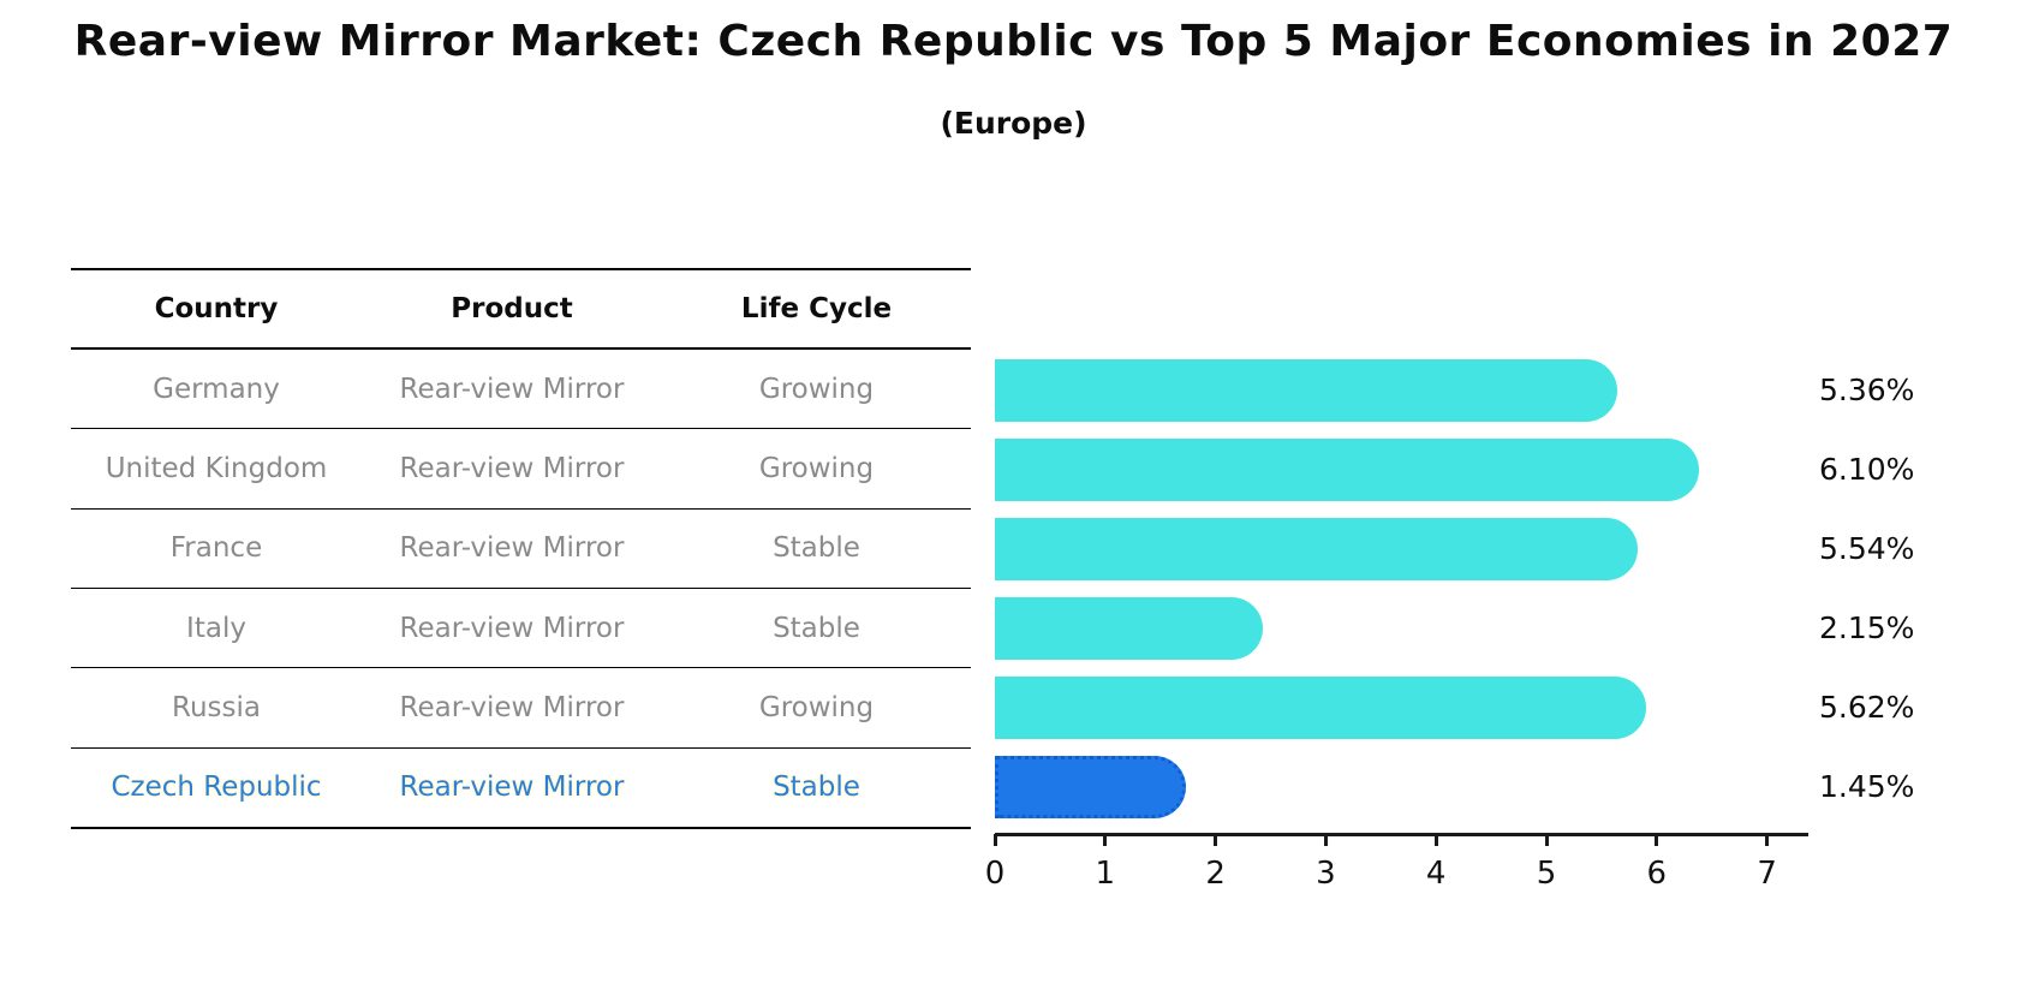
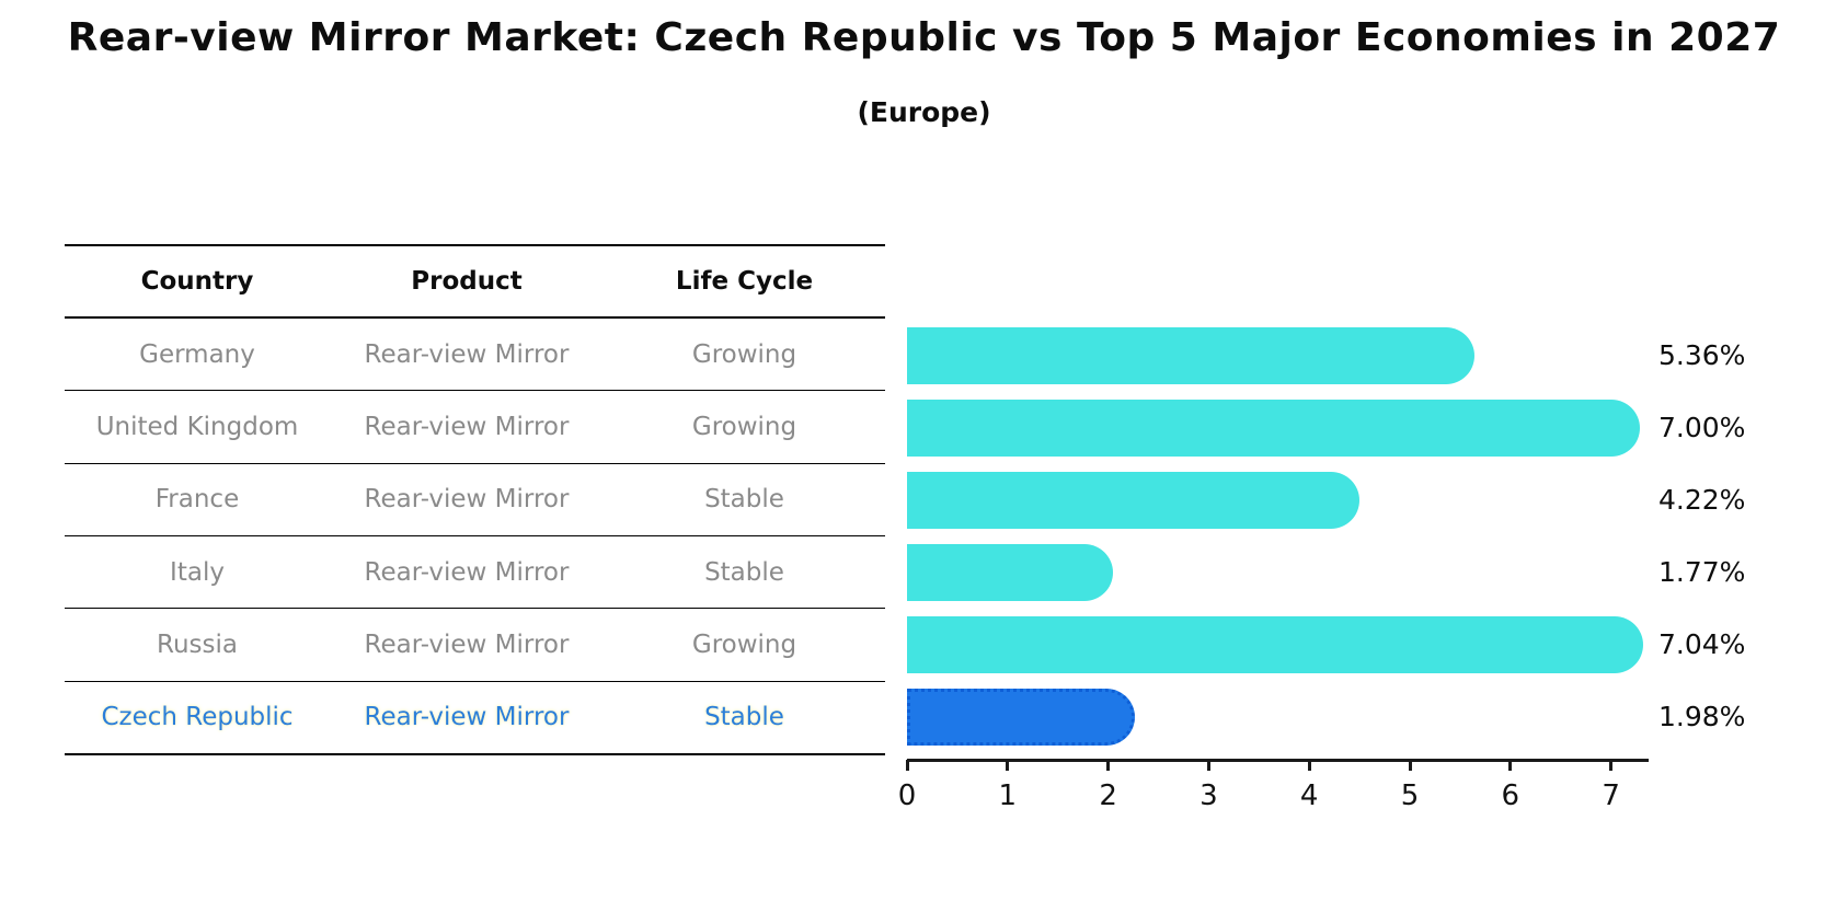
United Kingdom: 6.10% -> 7.00%
France: 5.54% -> 4.22%
Italy: 2.15% -> 1.77%
Russia: 5.62% -> 7.04%
Czech Republic: 1.45% -> 1.98%
